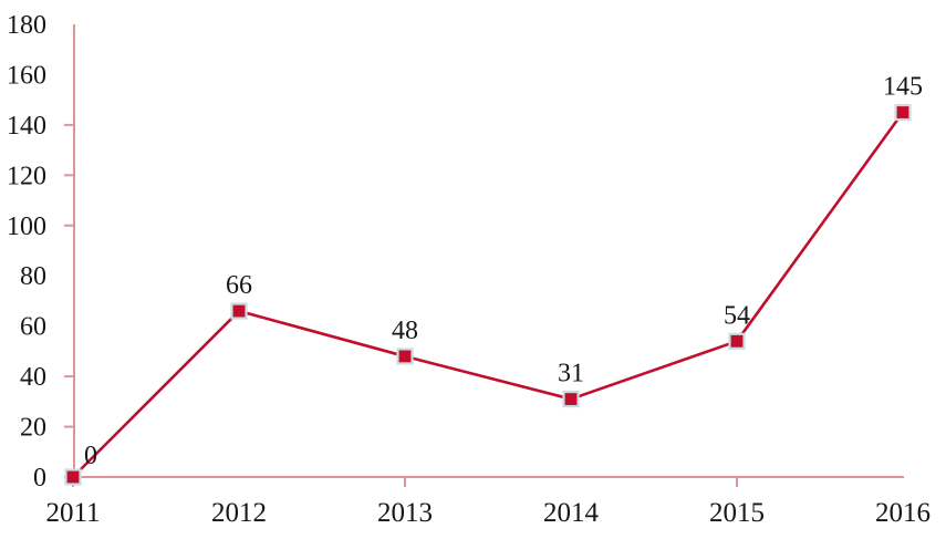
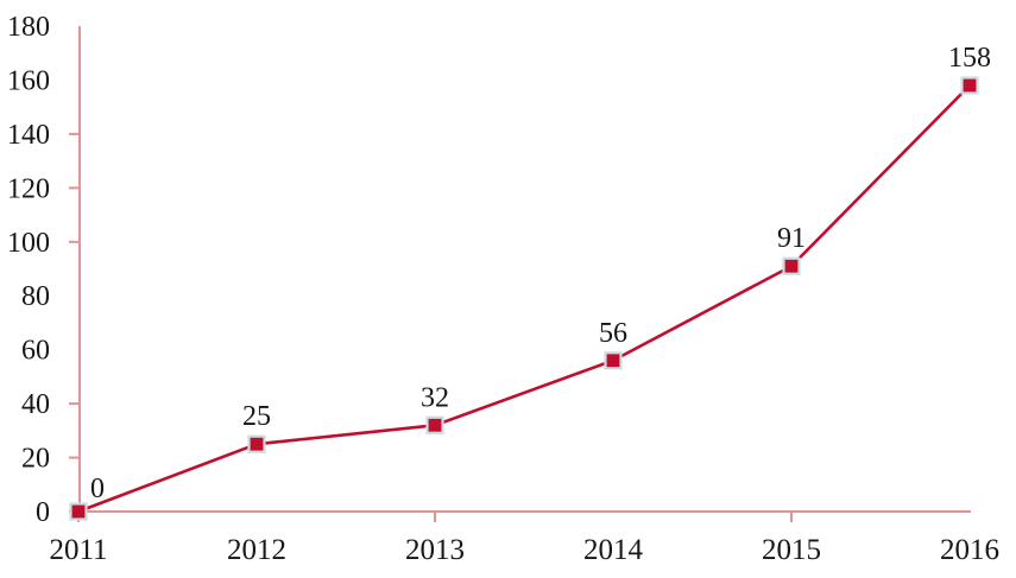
2012: 66 -> 25
2013: 48 -> 32
2014: 31 -> 56
2015: 54 -> 91
2016: 145 -> 158
